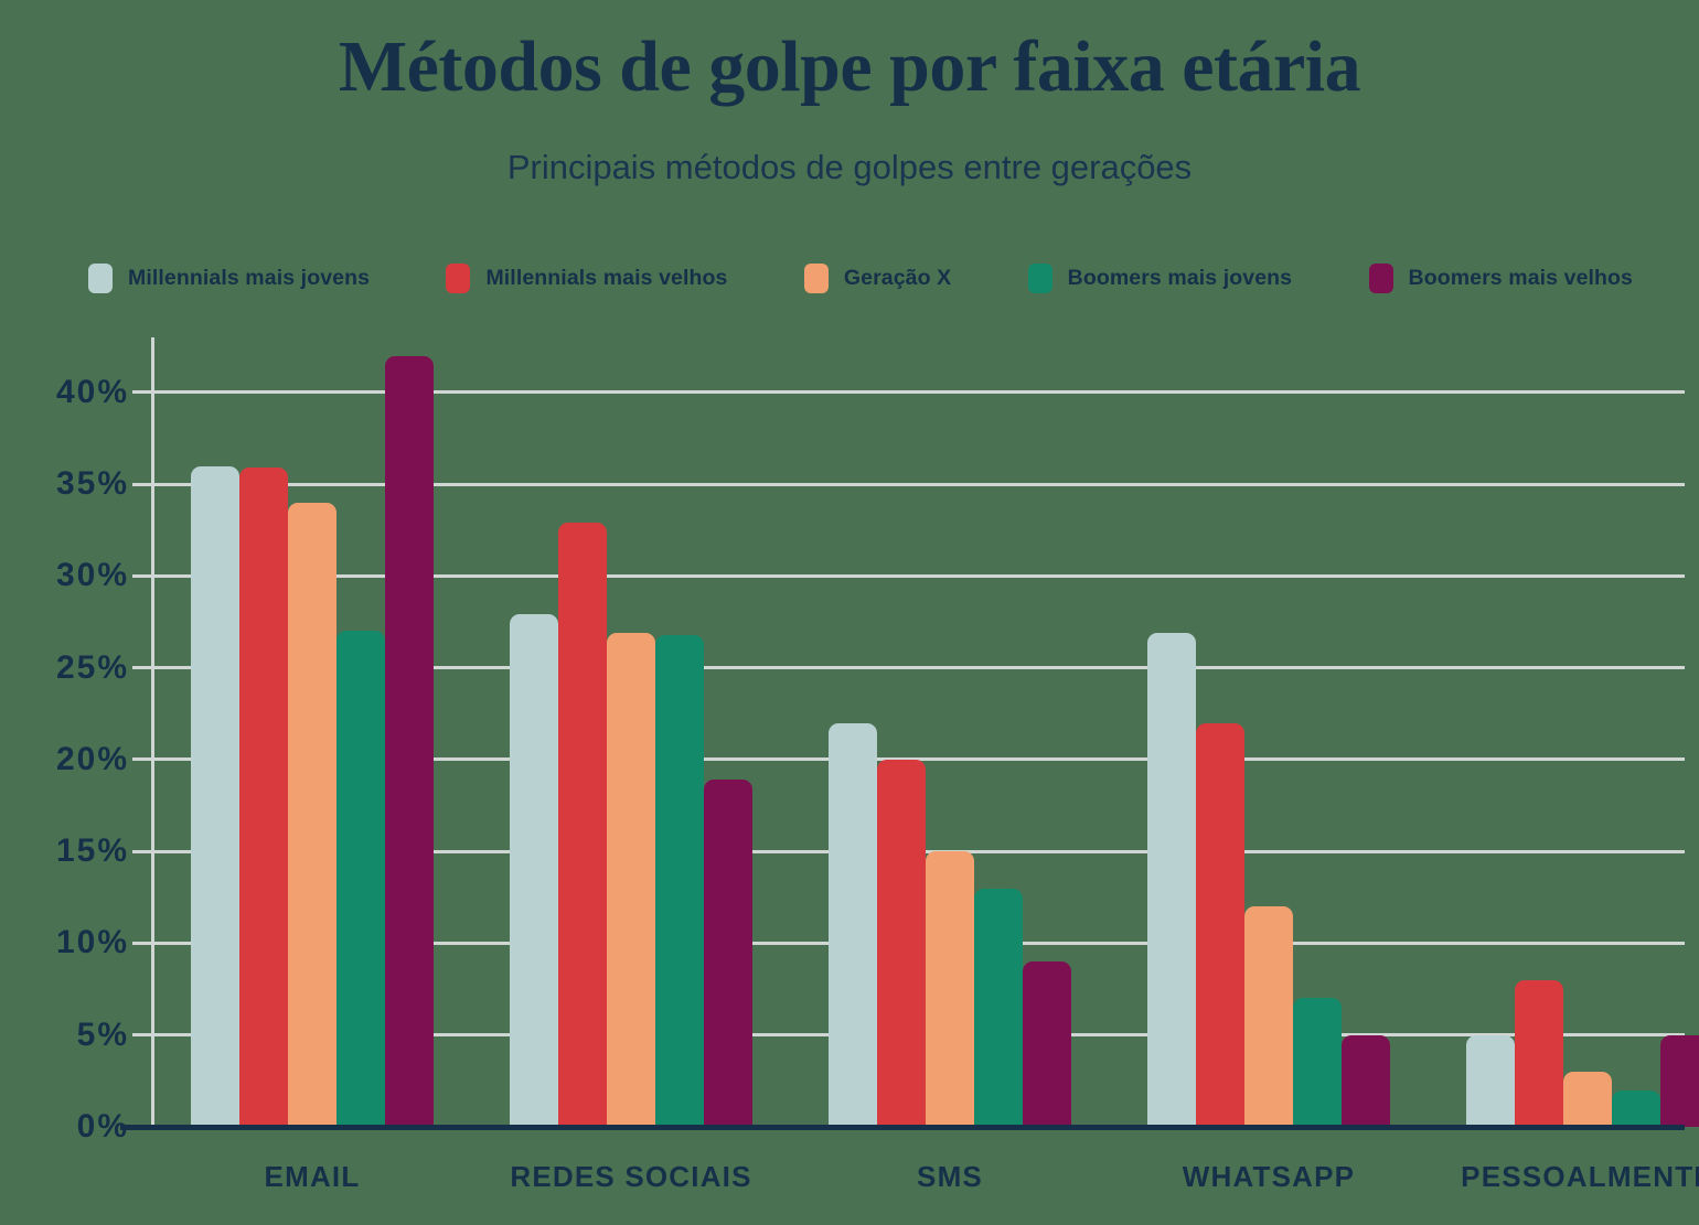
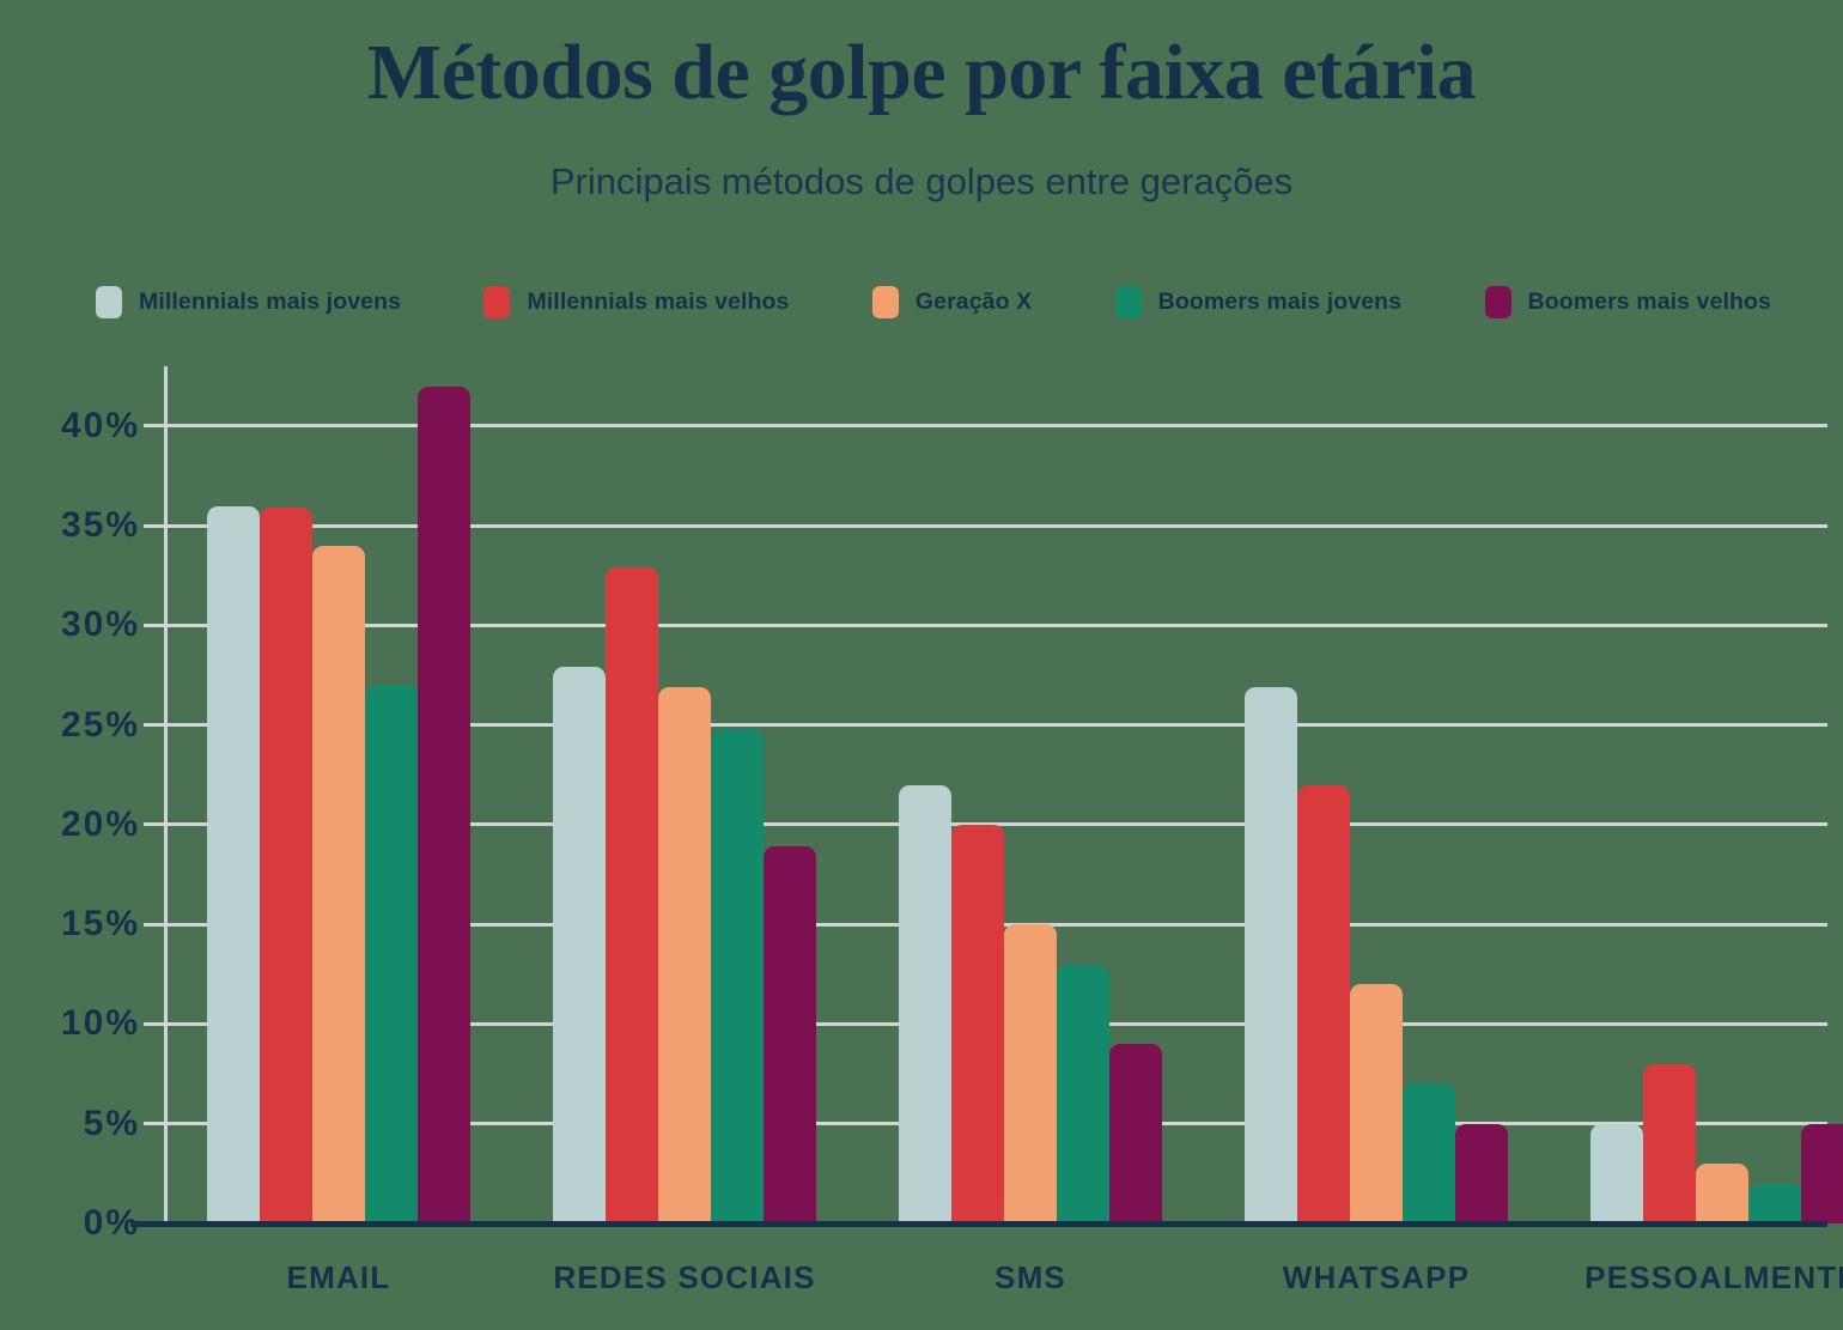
Boomers mais jovens/REDES SOCIAIS: 26.8% -> 24.8%
